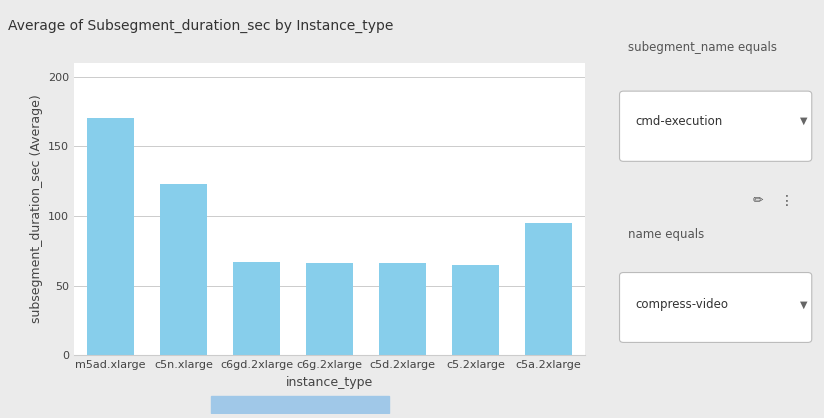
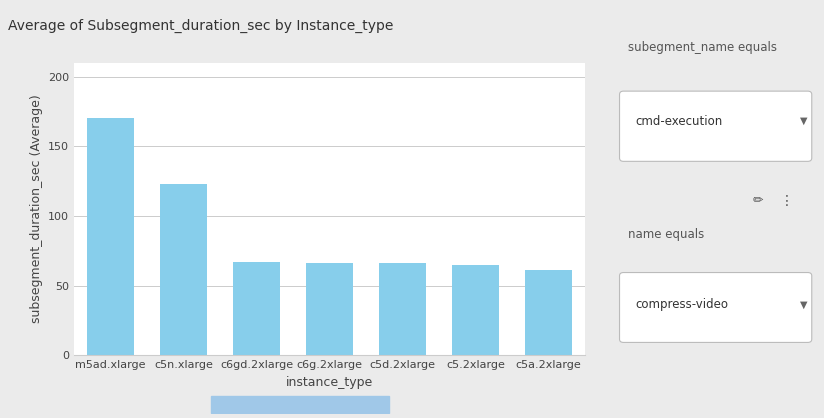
c5a.2xlarge: 95 -> 61
